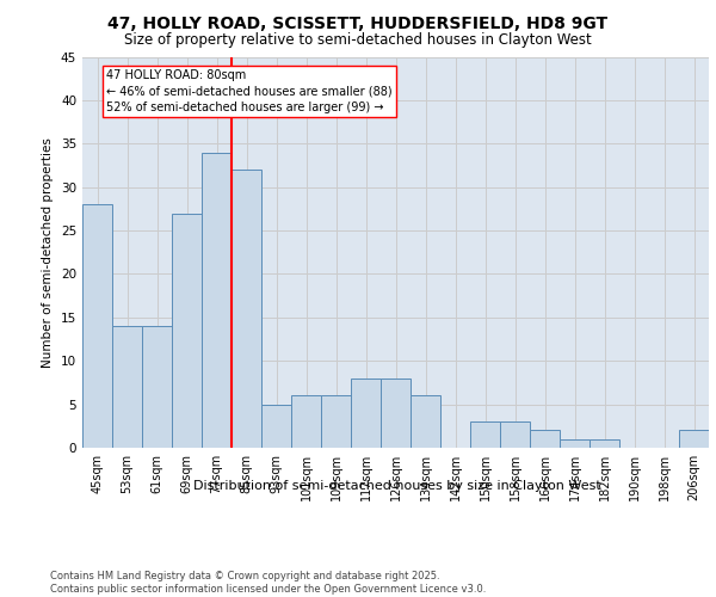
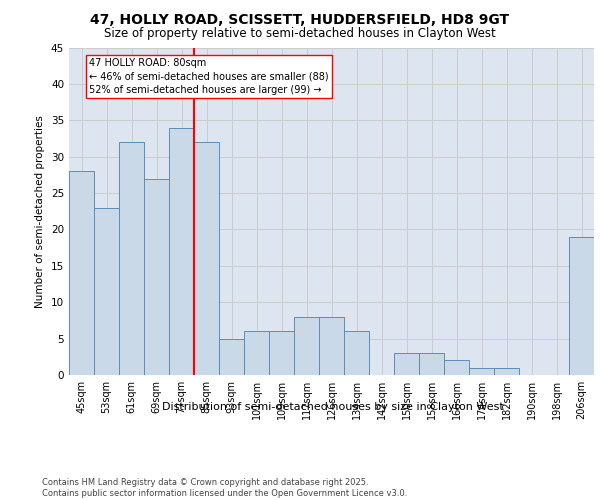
53sqm: 14 -> 23
61sqm: 14 -> 32
206sqm: 2 -> 19
